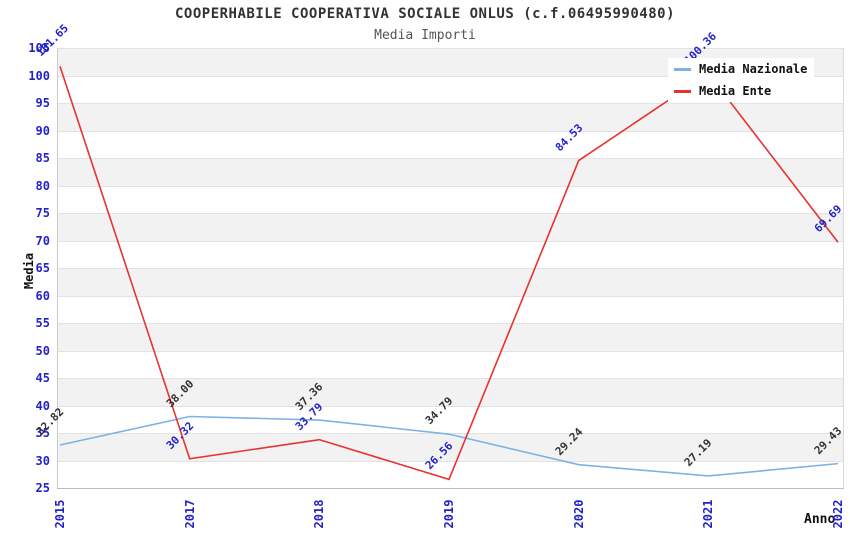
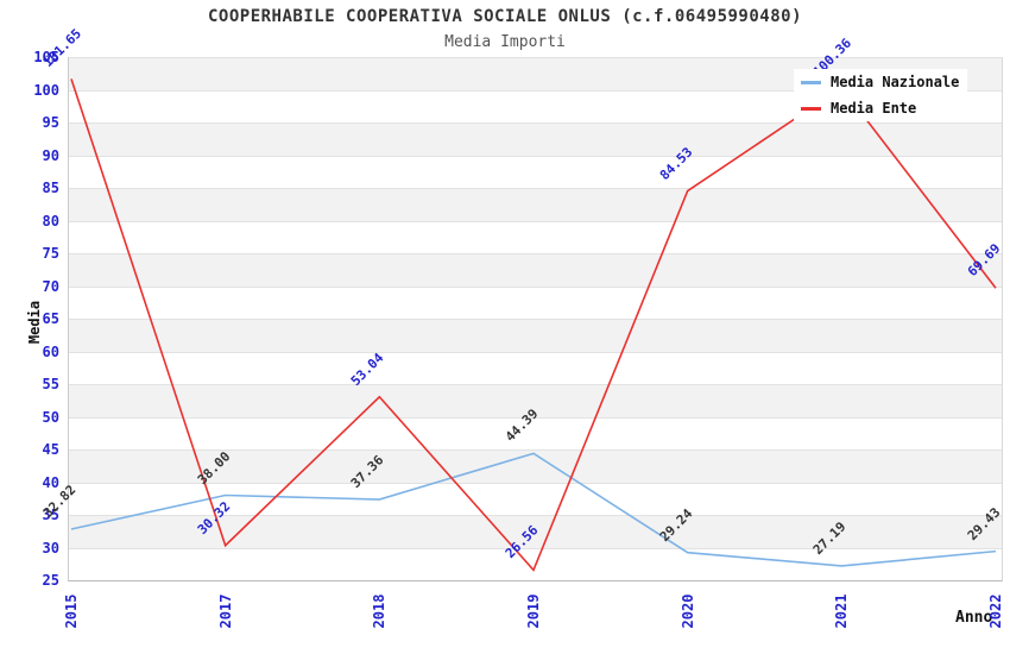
Media Ente/2018: 33.79 -> 53.04
Media Nazionale/2019: 34.79 -> 44.39
